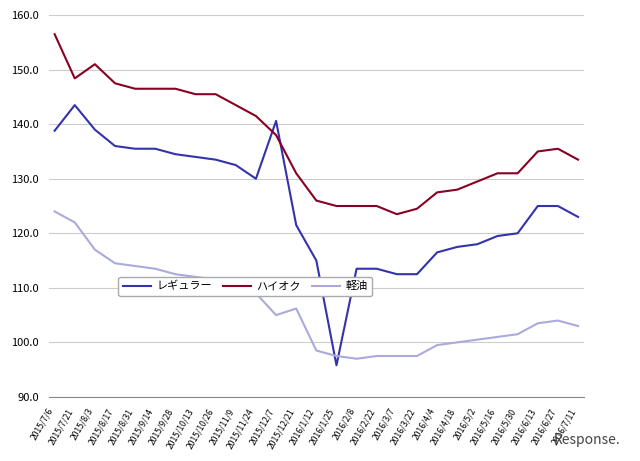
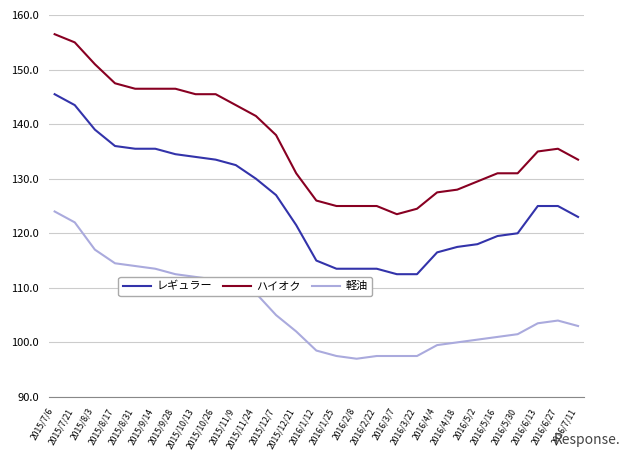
レギュラー/2015/7/6: 138.8 -> 145.5
ハイオク/2015/7/21: 148.4 -> 155.0
レギュラー/2015/12/7: 140.6 -> 127.0
軽油/2015/12/21: 106.2 -> 102.0
レギュラー/2016/1/25: 95.8 -> 113.5
